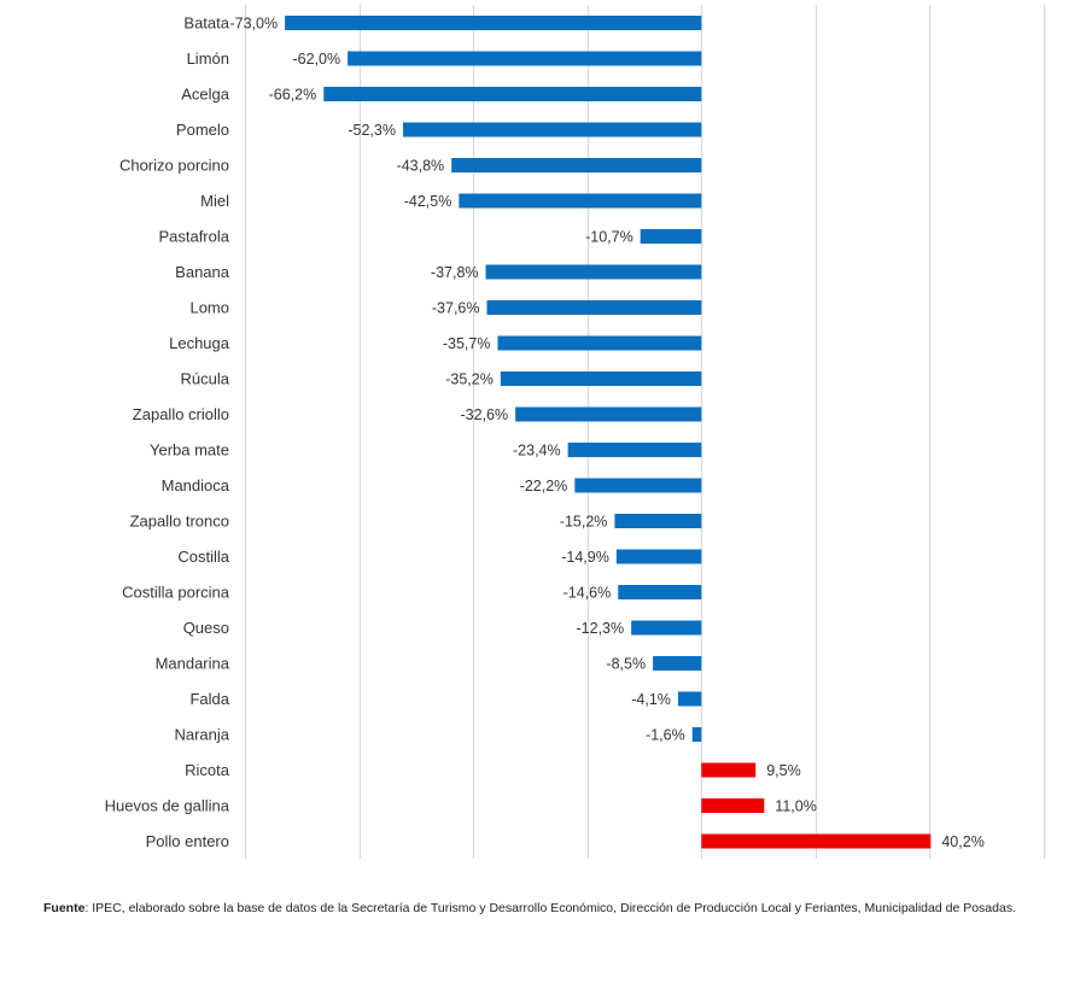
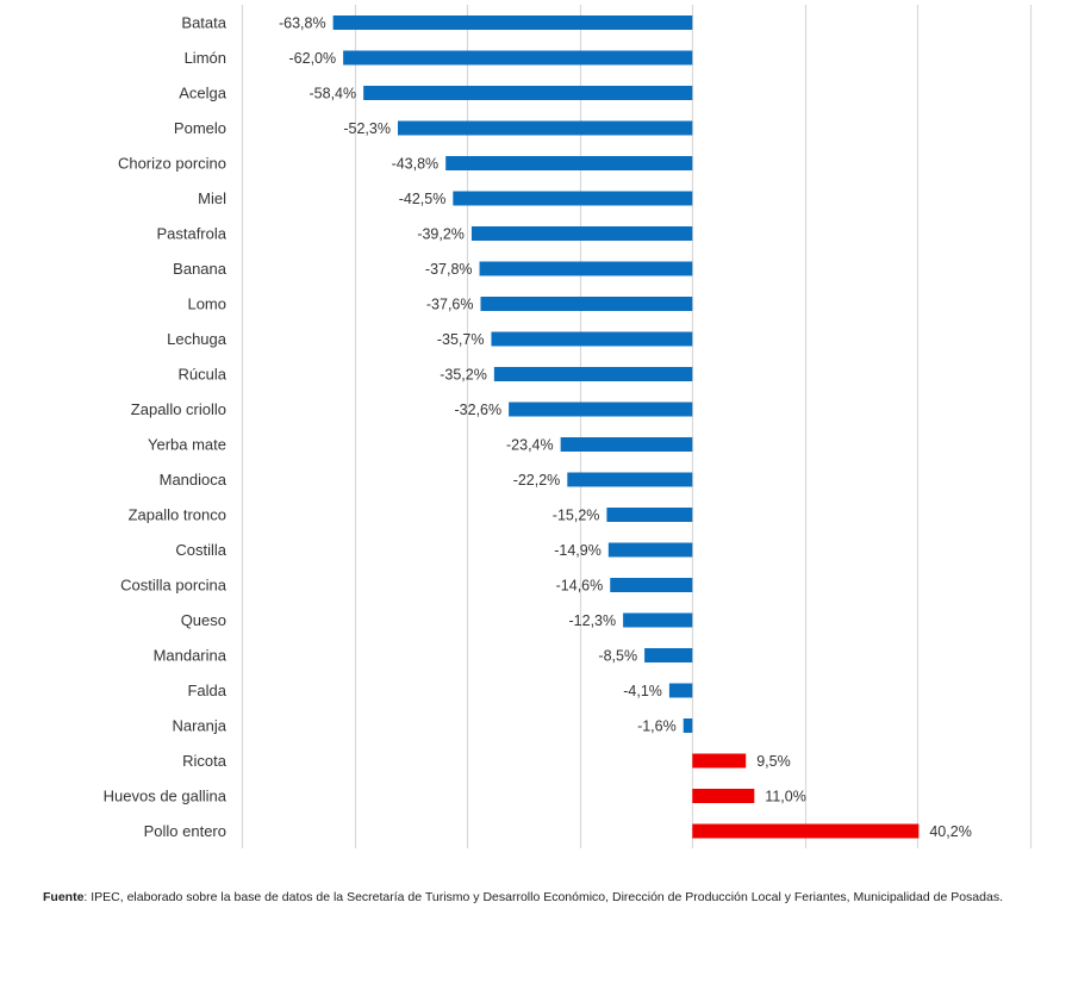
Batata: -73,0% -> -63,8%
Acelga: -66,2% -> -58,4%
Pastafrola: -10,7% -> -39,2%
